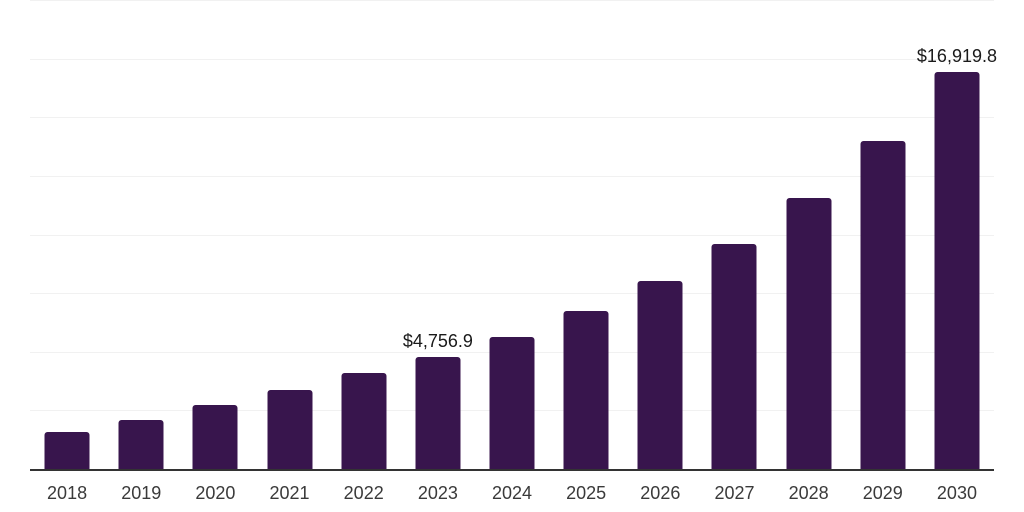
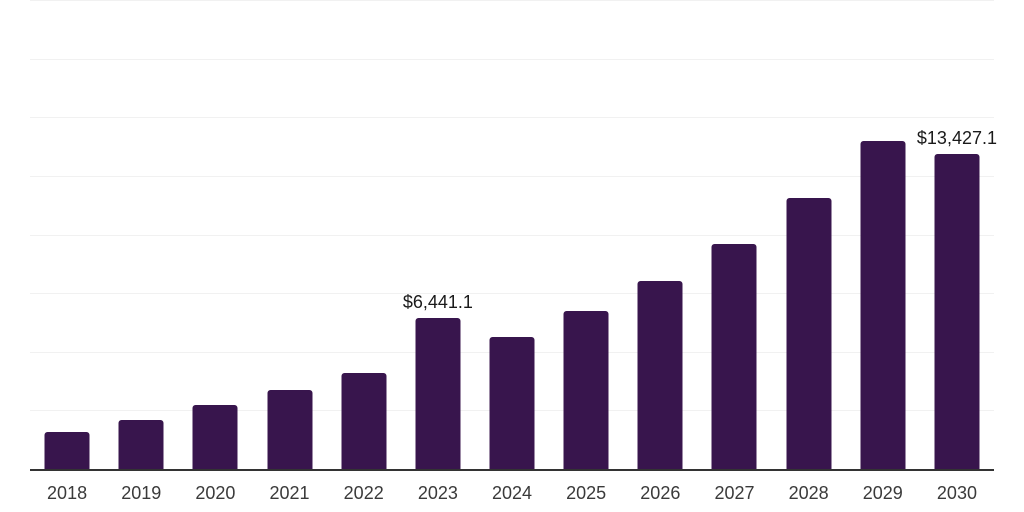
2023: $4,756.9 -> $6,441.1
2030: $16,919.8 -> $13,427.1
